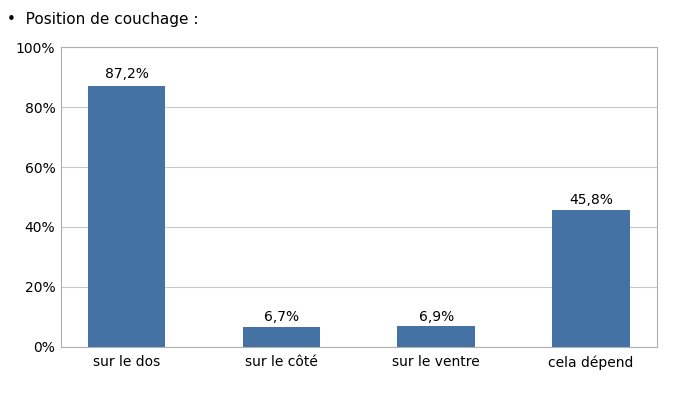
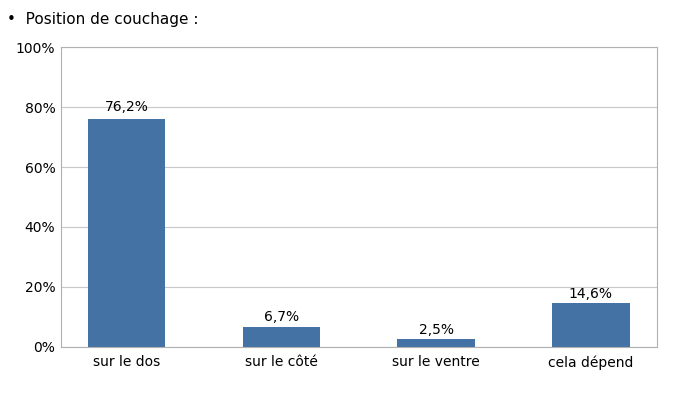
sur le dos: 87,2% -> 76,2%
sur le ventre: 6,9% -> 2,5%
cela dépend: 45,8% -> 14,6%
